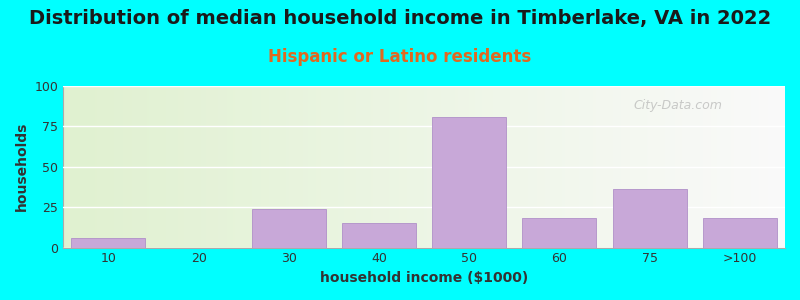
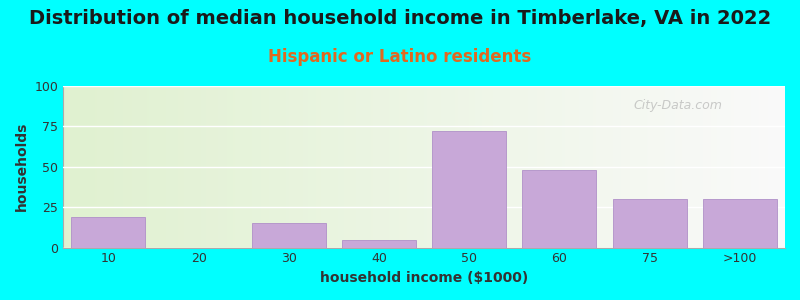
10: 6 -> 19
30: 24 -> 15
40: 15 -> 5
50: 81 -> 72
60: 18 -> 48
75: 36 -> 30
>100: 18 -> 30
